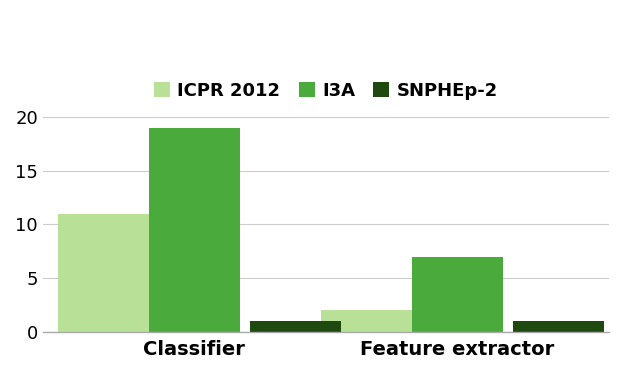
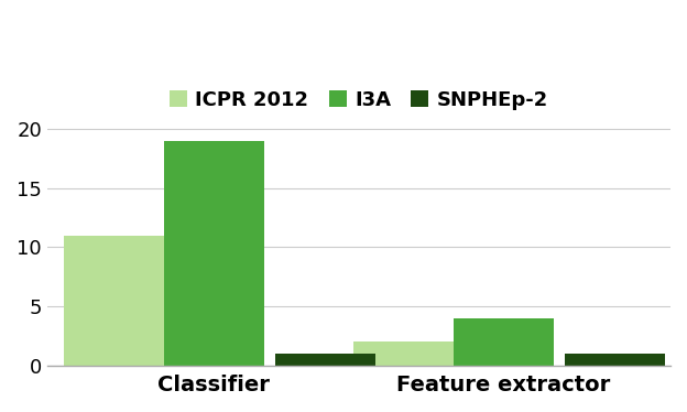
I3A/Feature extractor: 7 -> 4
